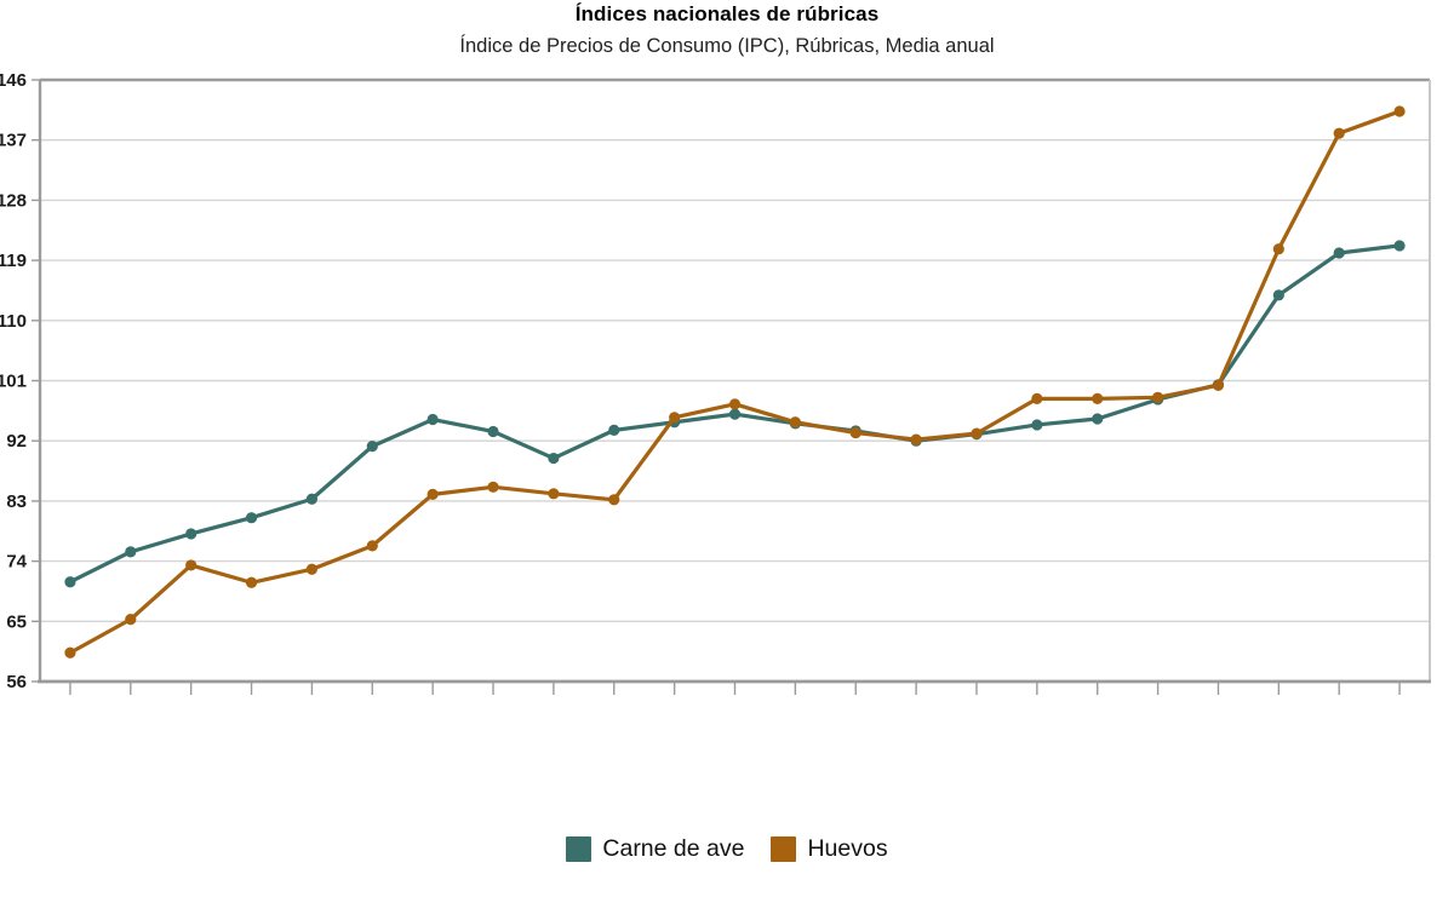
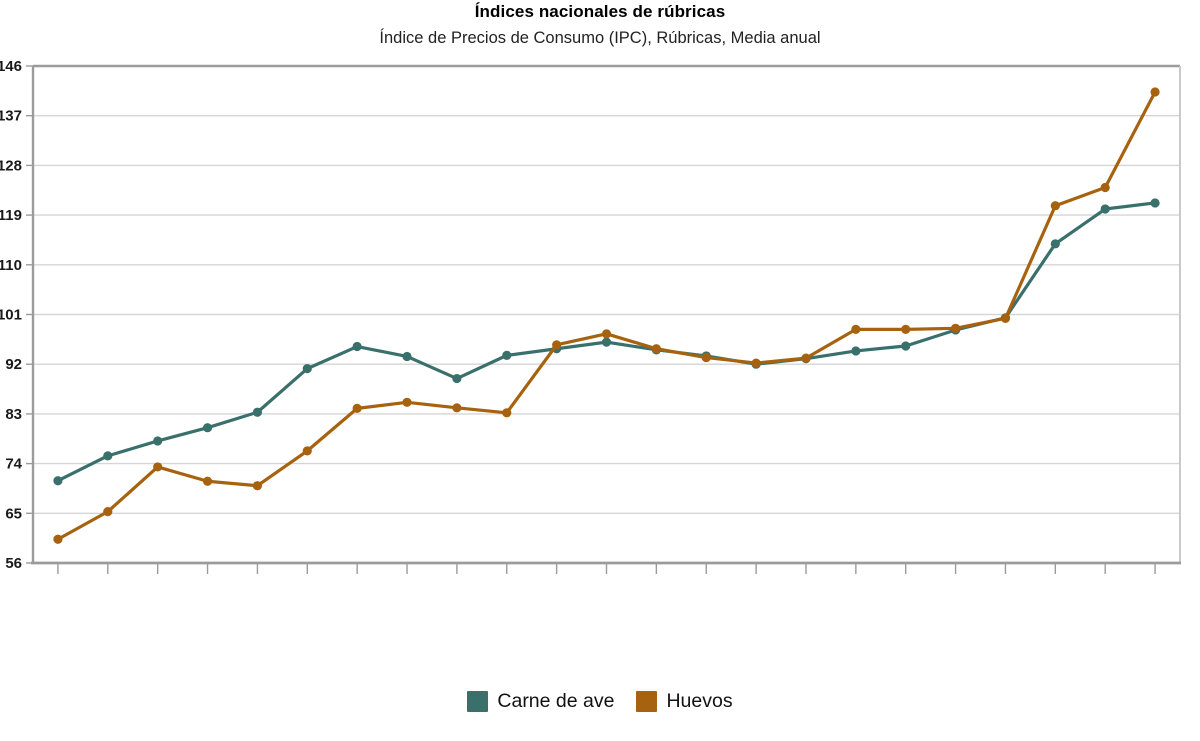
Huevos/2006: 73 -> 70
Huevos/2023: 138 -> 124
